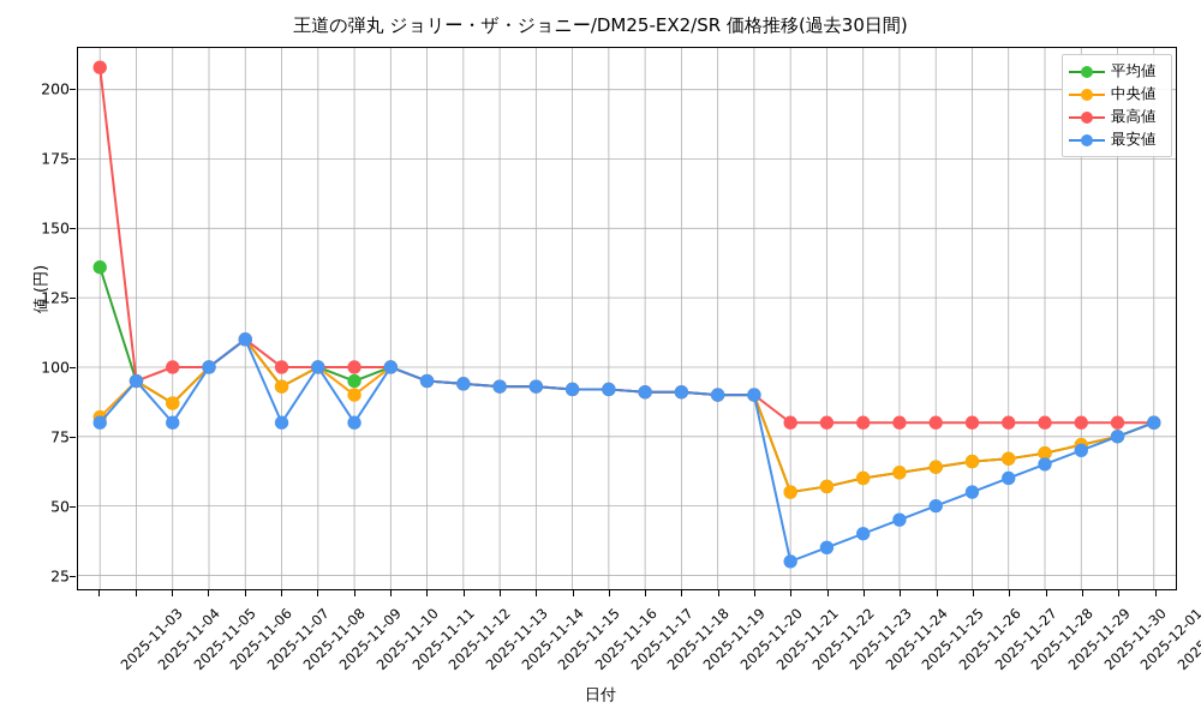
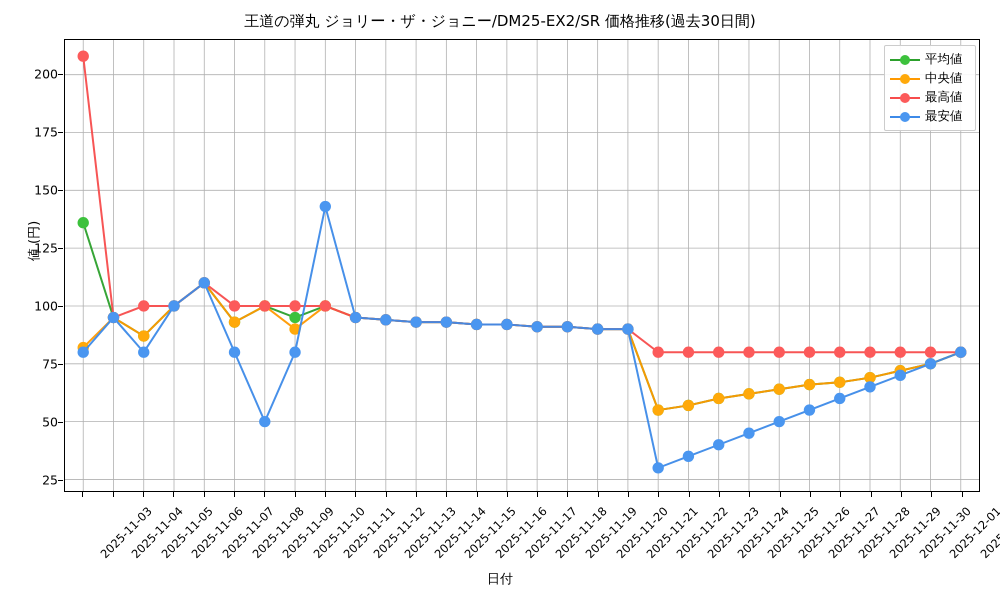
最安値/2025-11-09: 100 -> 50
最安値/2025-11-11: 100 -> 143
